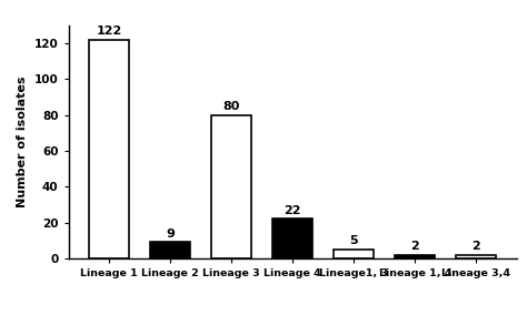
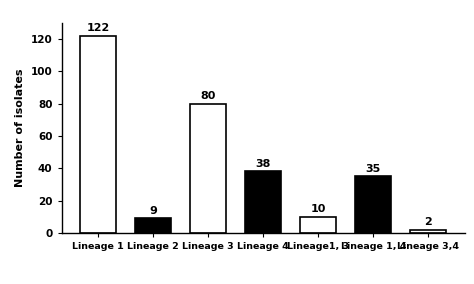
Lineage 4: 22 -> 38
Lineage1, 3: 5 -> 10
Lineage 1, 4: 2 -> 35
